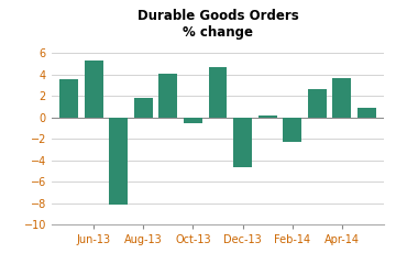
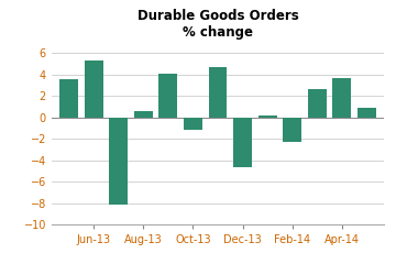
Aug-13: 1.8 -> 0.6
Oct-13: -0.6 -> -1.2
